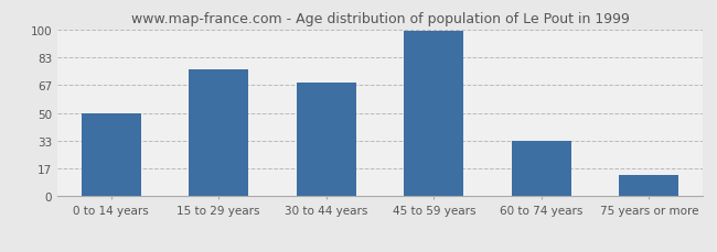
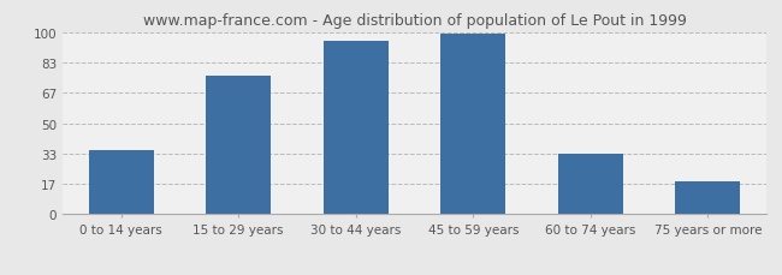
0 to 14 years: 50 -> 35
30 to 44 years: 68 -> 95
75 years or more: 13 -> 18
